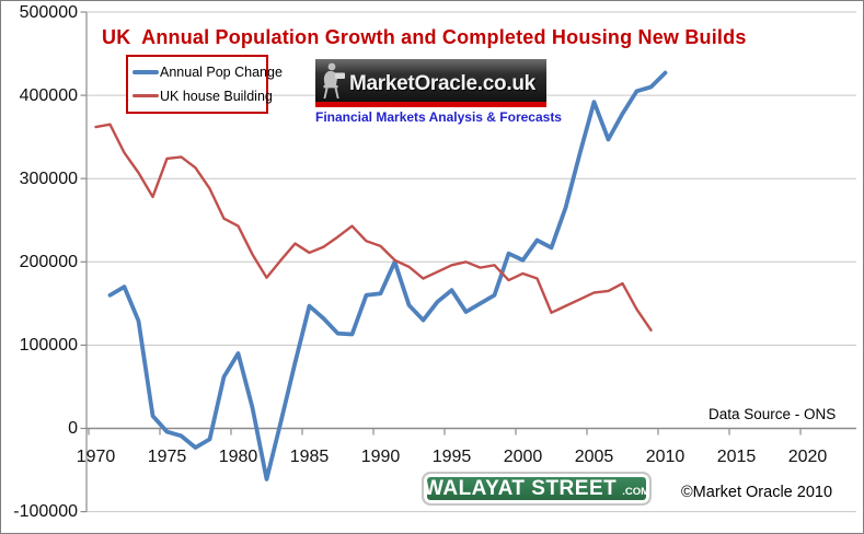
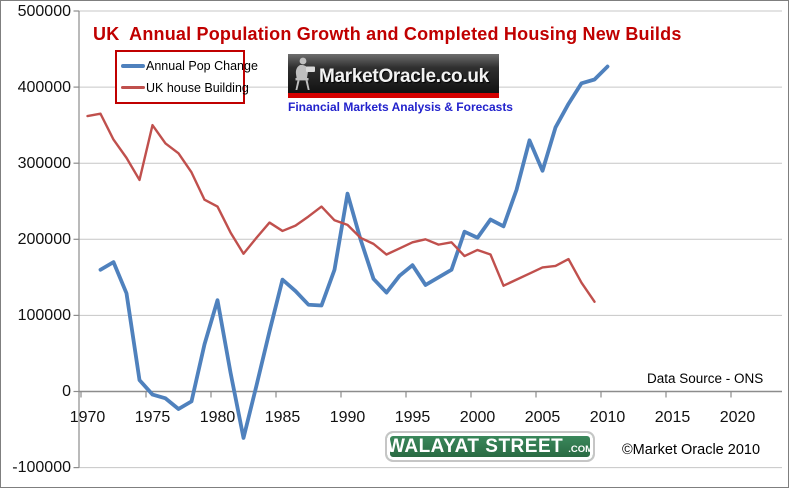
UK house Building/1975: 320000 -> 350000
Annual Pop Change/1980: 90000 -> 120000
Annual Pop Change/1990: 160000 -> 260000
Annual Pop Change/2005: 390000 -> 290000
